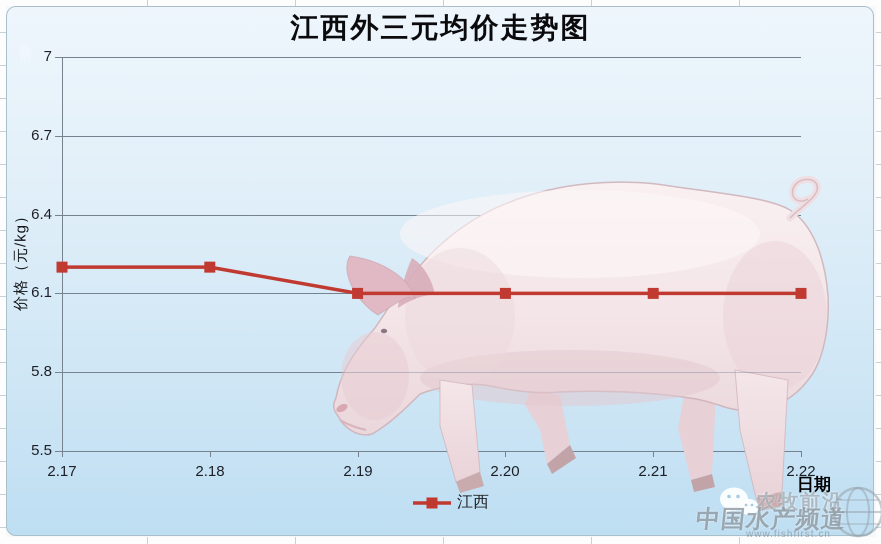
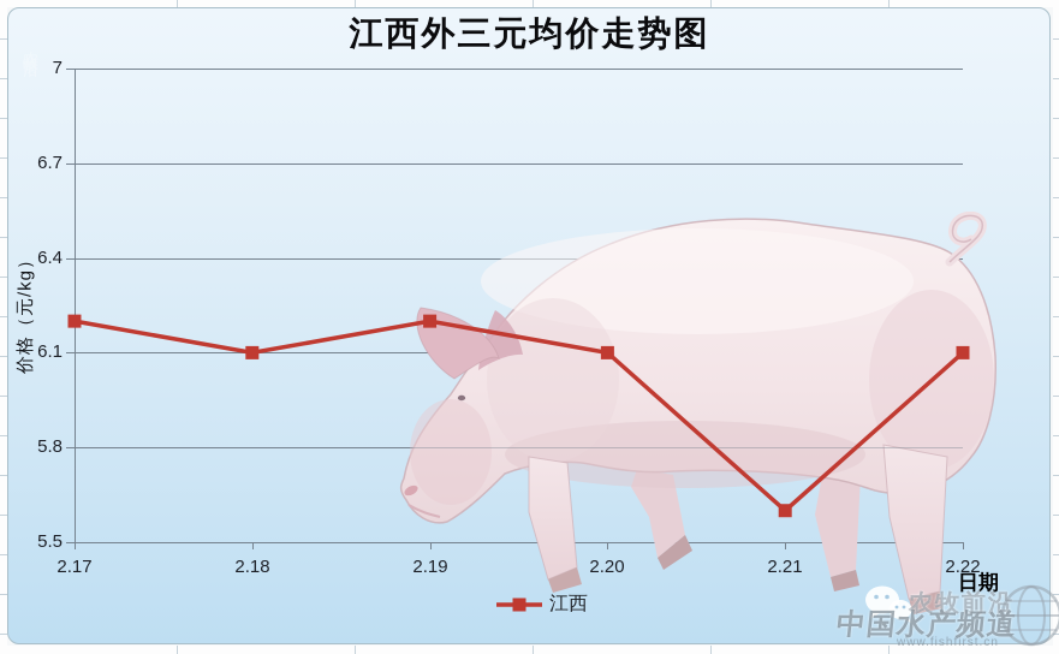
2.18: 6.2 -> 6.1
2.19: 6.1 -> 6.2
2.21: 6.1 -> 5.6
